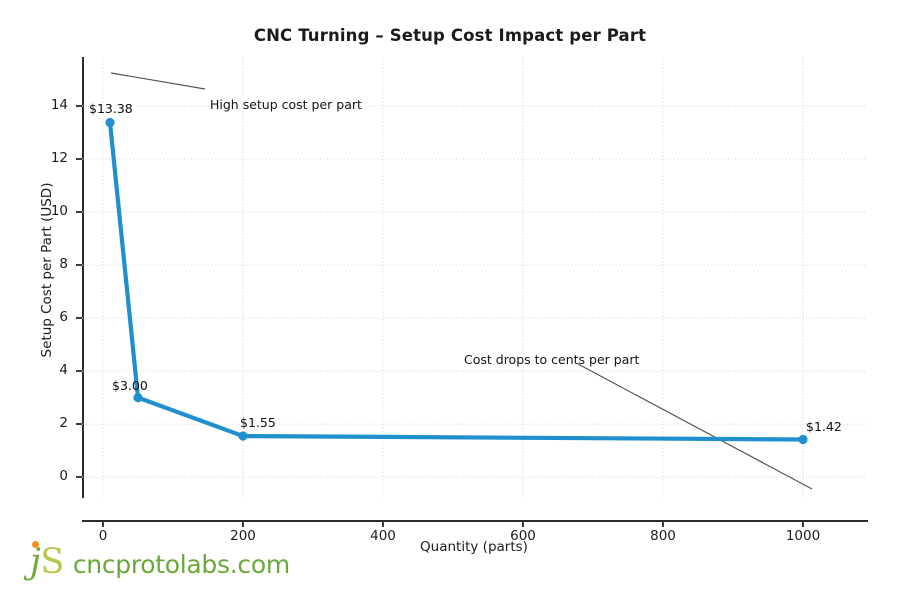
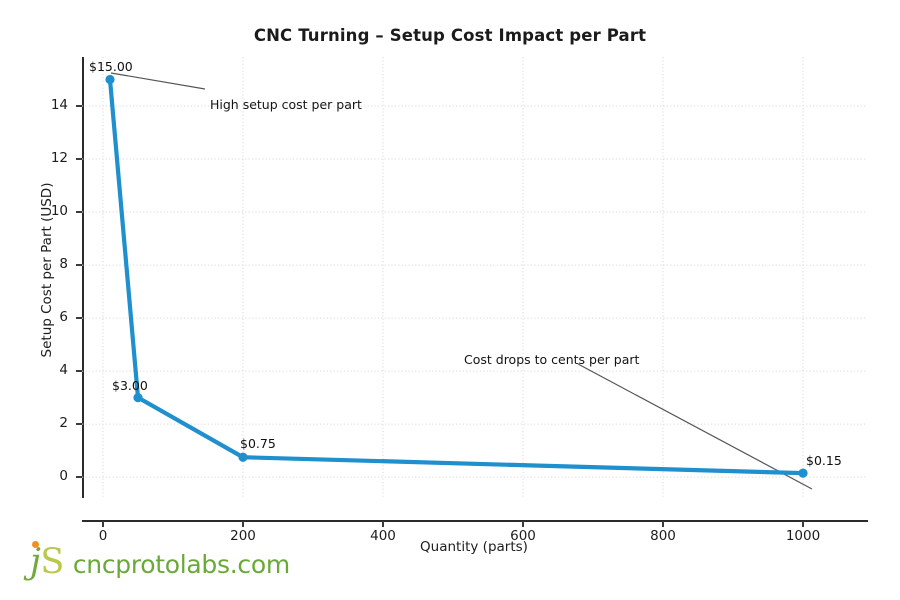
10: $13.38 -> $15.00
200: $1.55 -> $0.75
1000: $1.42 -> $0.15
